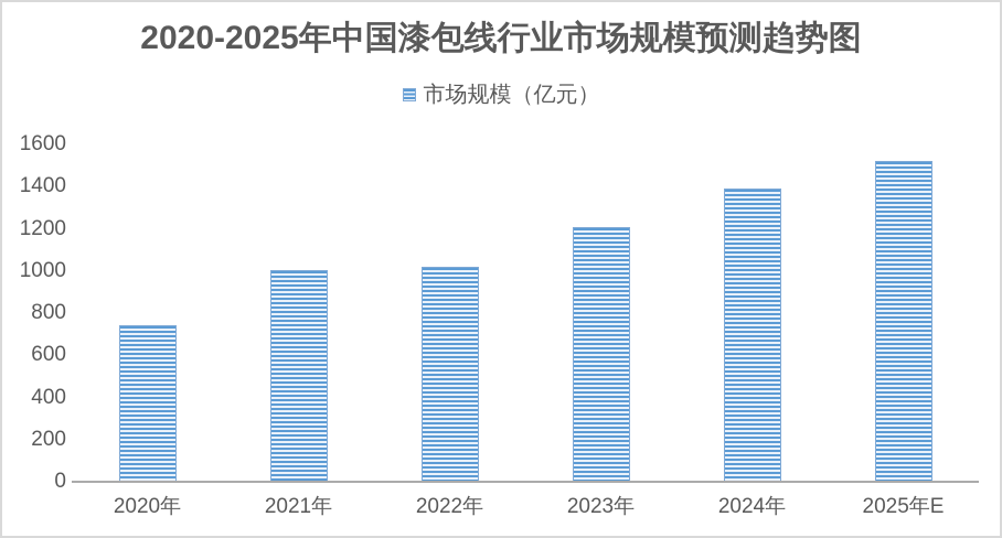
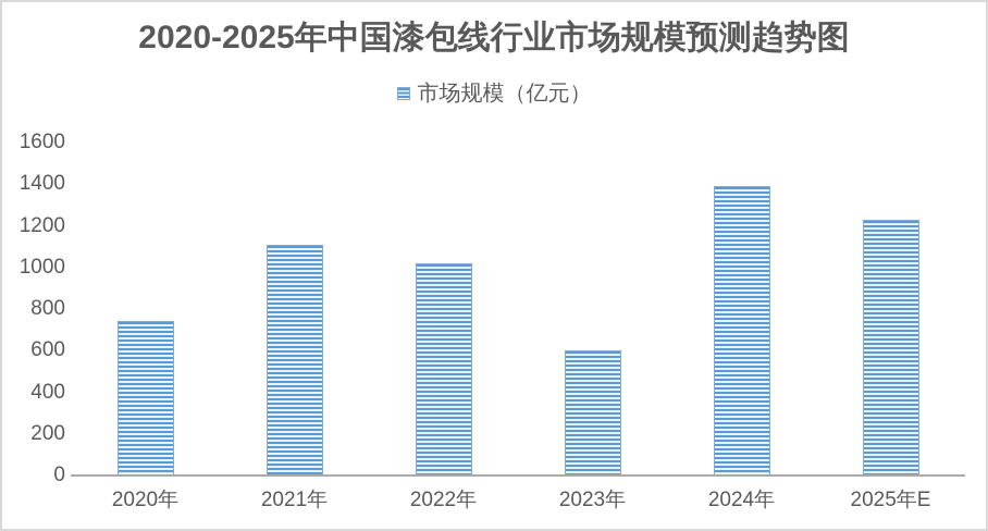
2021年: 1000 -> 1110
2023年: 1210 -> 600
2025年E: 1520 -> 1230
